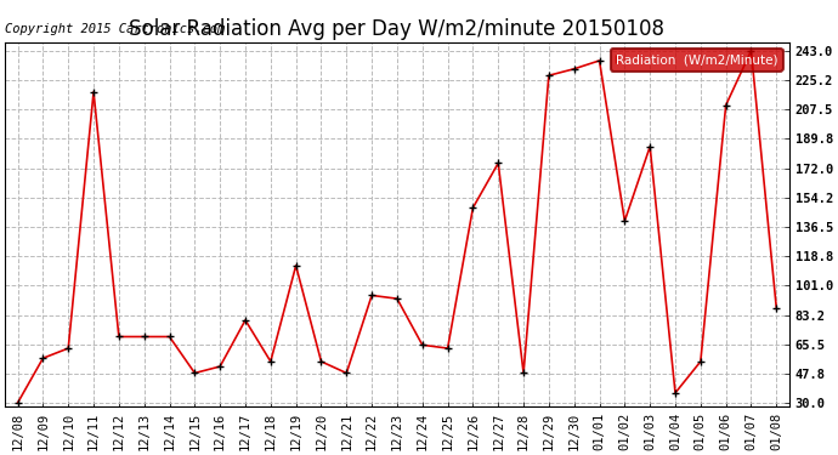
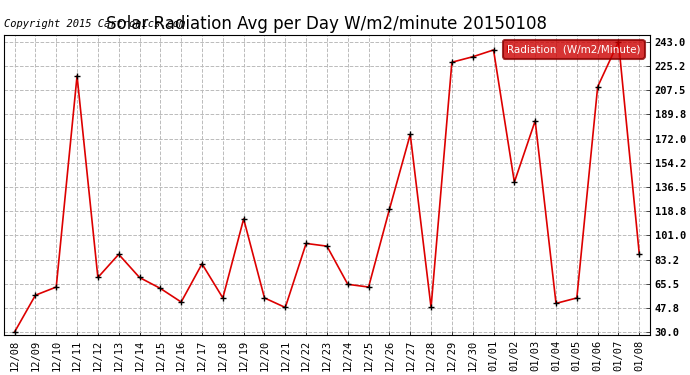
12/13: 70 -> 87
12/15: 48 -> 62
12/26: 148 -> 120
01/04: 36 -> 51
